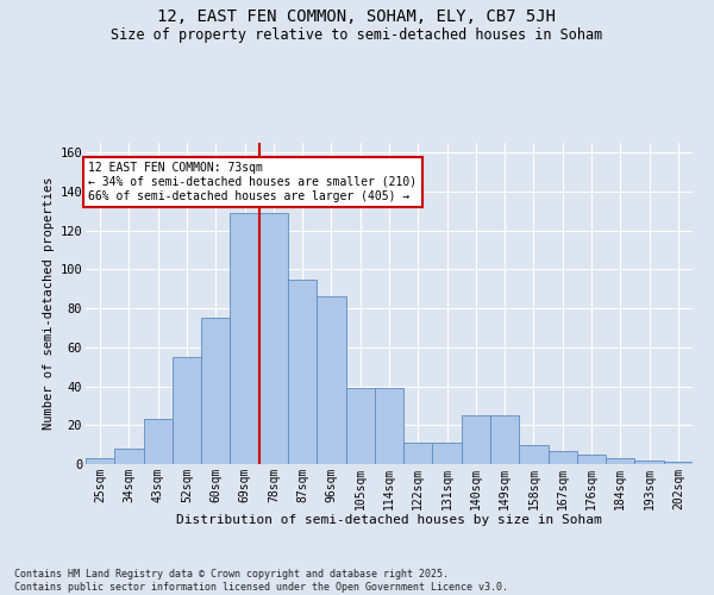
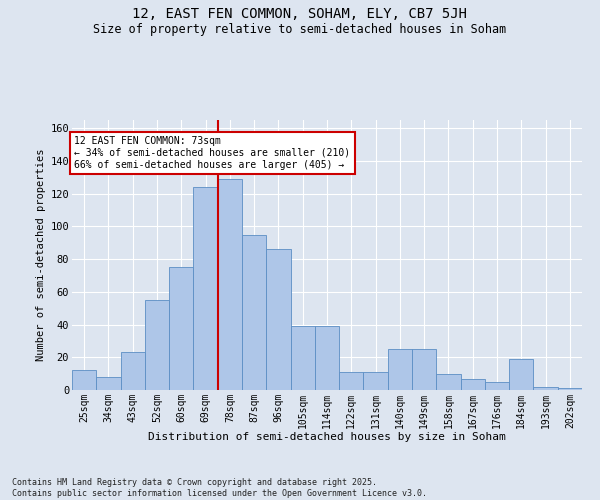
25sqm: 3 -> 12
69sqm: 129 -> 124
184sqm: 3 -> 19
